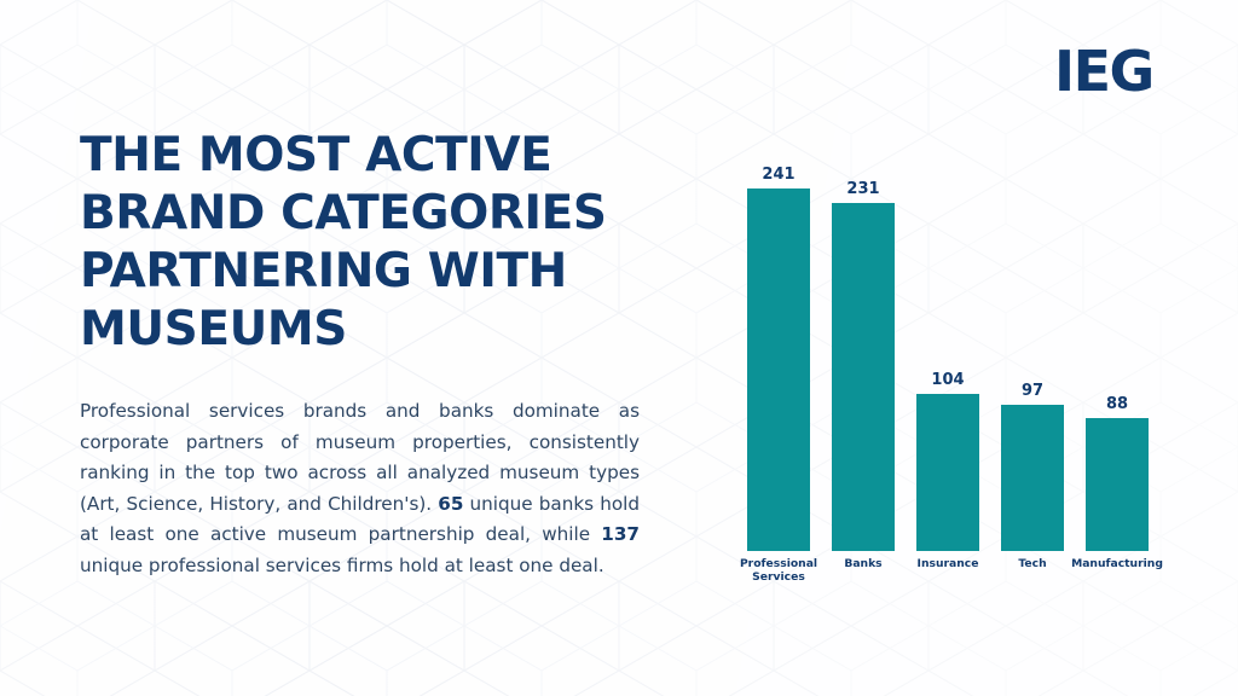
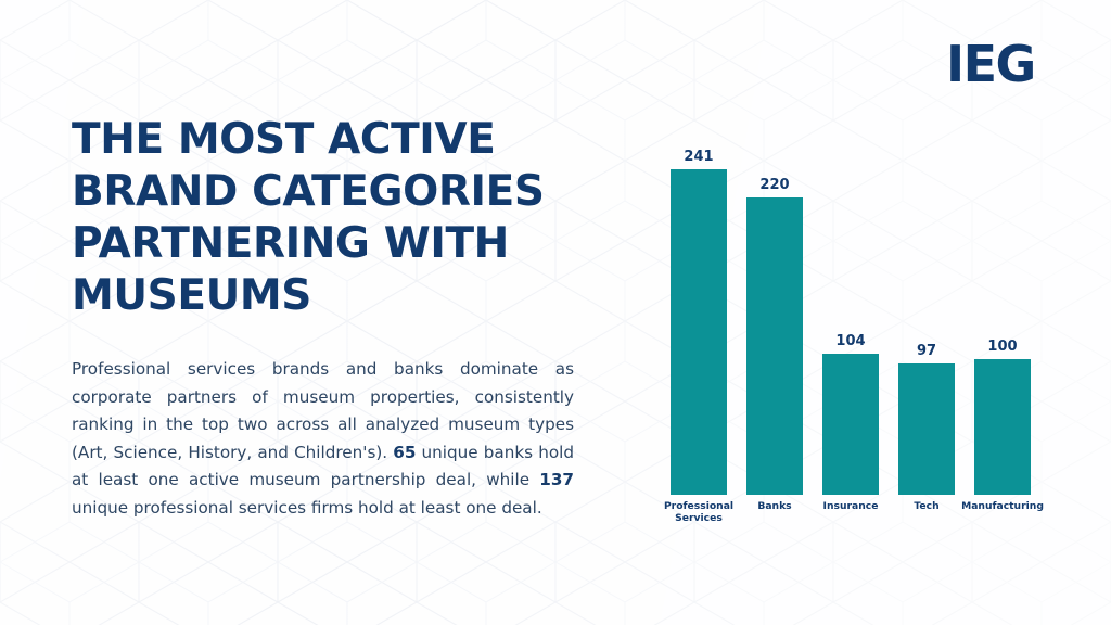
Banks: 231 -> 220
Manufacturing: 88 -> 100
